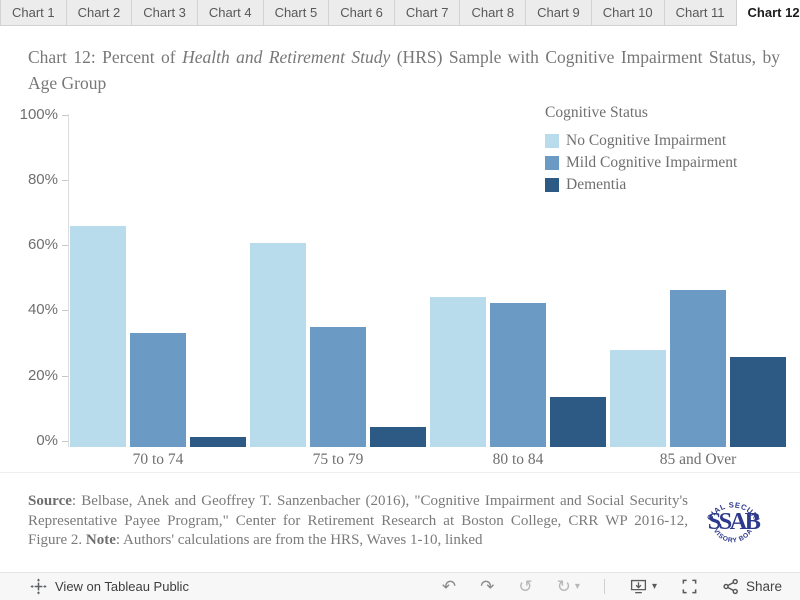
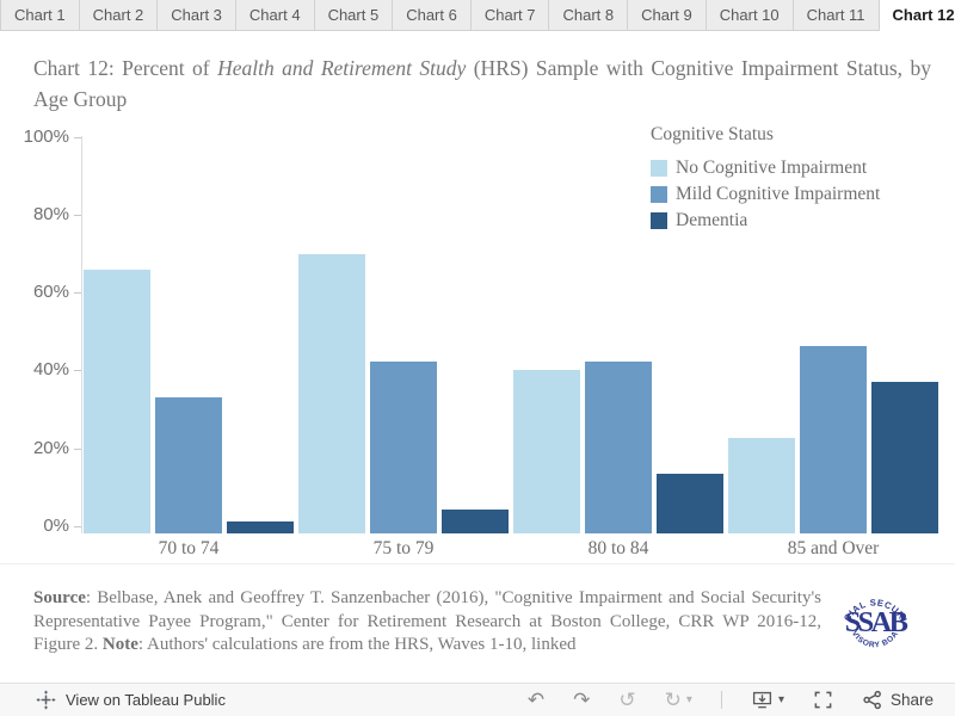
No Cognitive Impairment/75 to 79: 60% -> 69%
Mild Cognitive Impairment/75 to 79: 35% -> 42%
No Cognitive Impairment/80 to 84: 44% -> 40%
No Cognitive Impairment/85 and Over: 28% -> 23%
Dementia/85 and Over: 26% -> 37%
